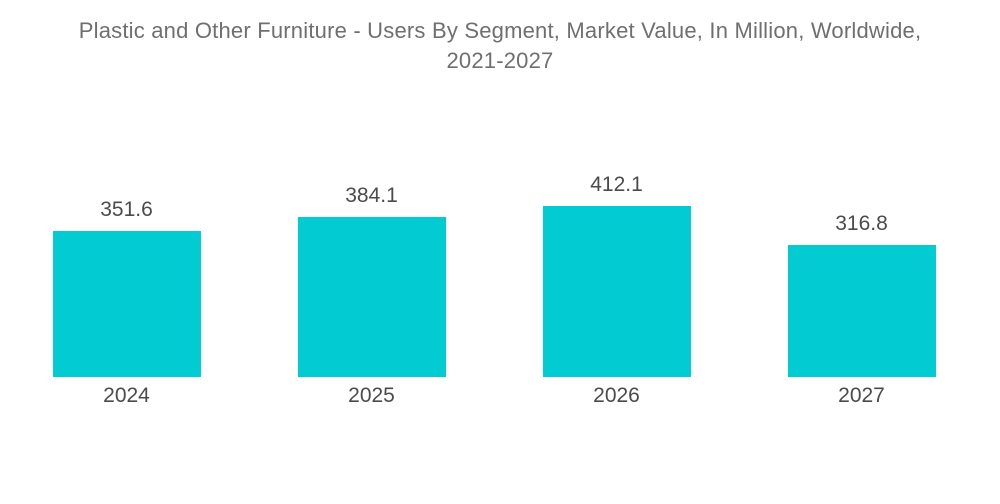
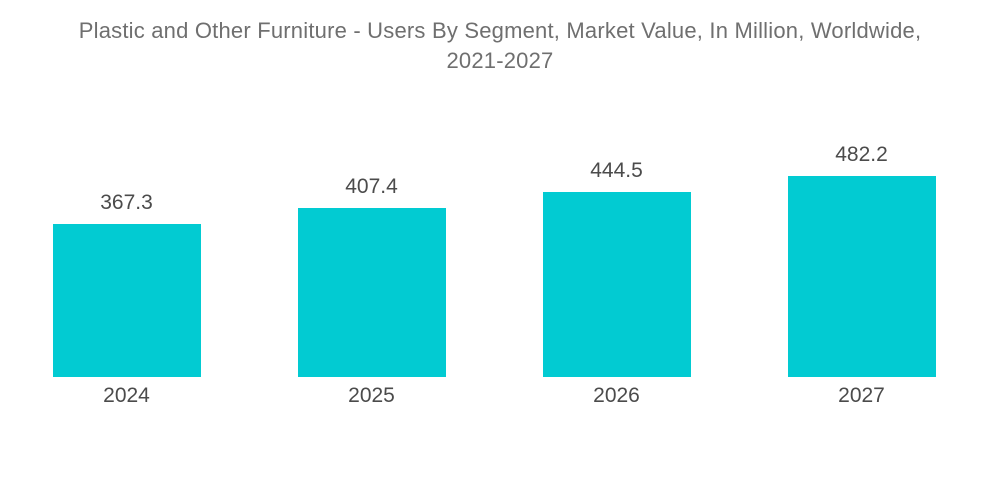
2024: 351.6 -> 367.3
2025: 384.1 -> 407.4
2026: 412.1 -> 444.5
2027: 316.8 -> 482.2
